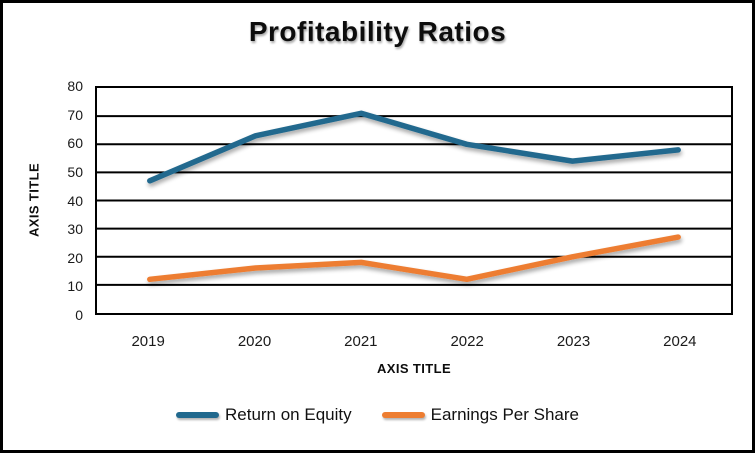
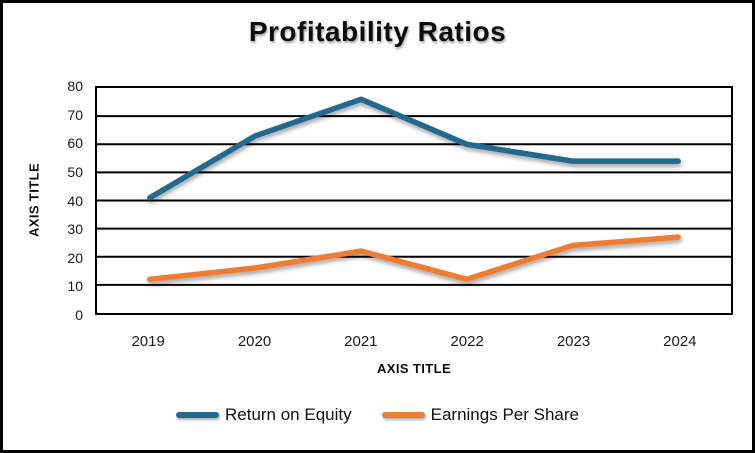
Return on Equity/2019: 47 -> 41
Return on Equity/2021: 71 -> 76
Earnings Per Share/2021: 18 -> 22
Earnings Per Share/2023: 20 -> 24
Return on Equity/2024: 58 -> 54
